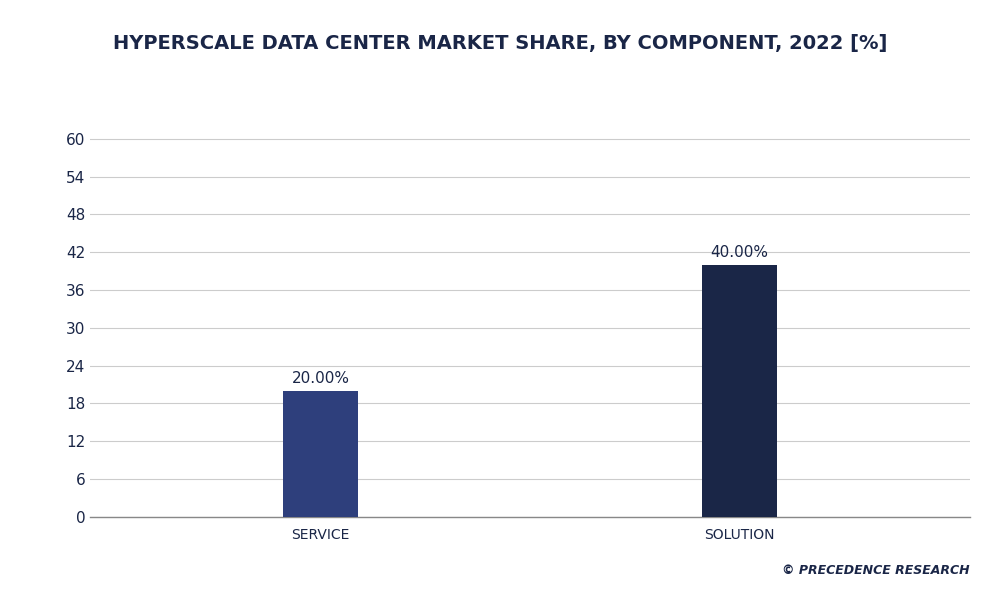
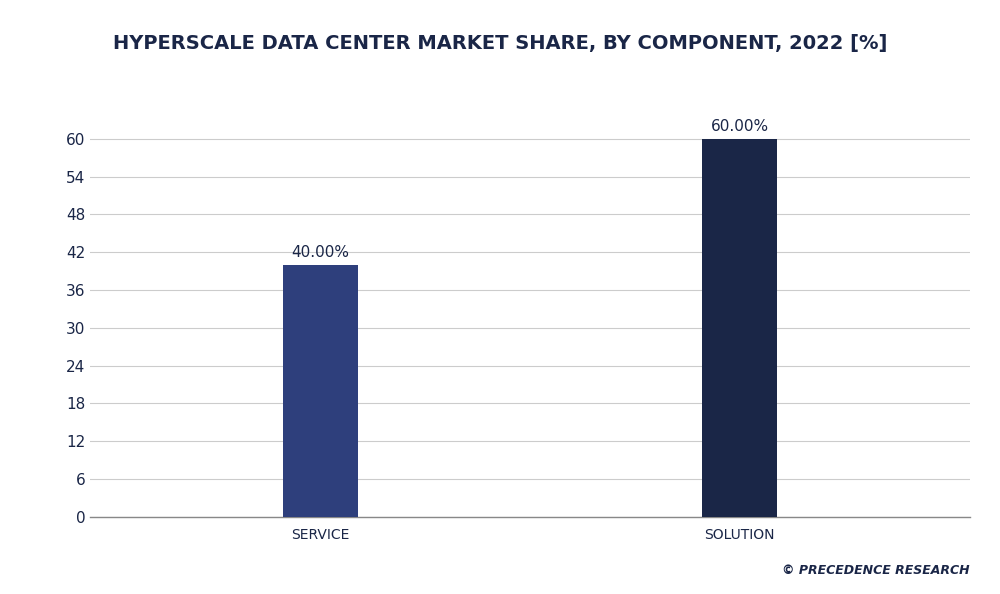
SERVICE: 20.00% -> 40.00%
SOLUTION: 40.00% -> 60.00%
